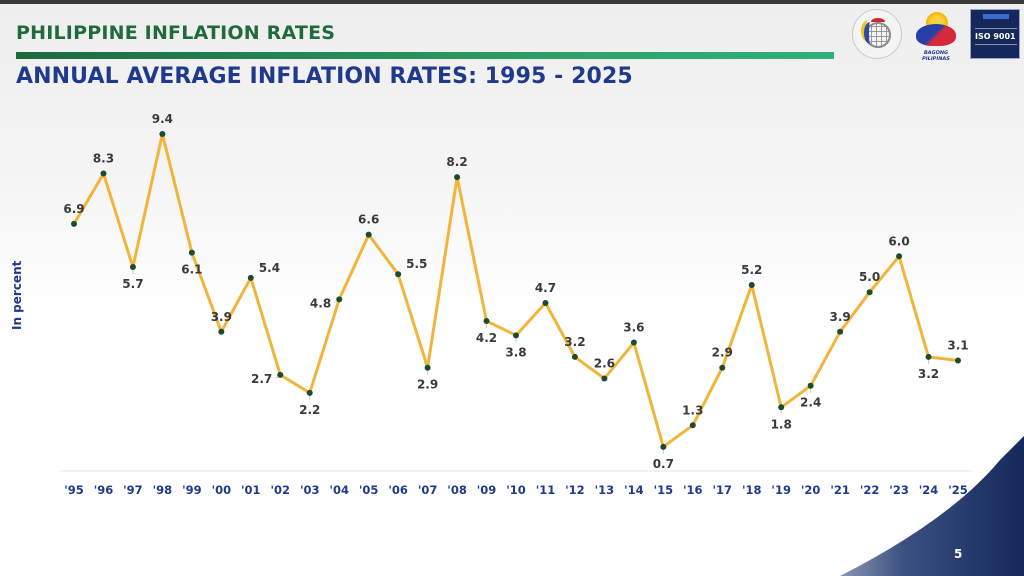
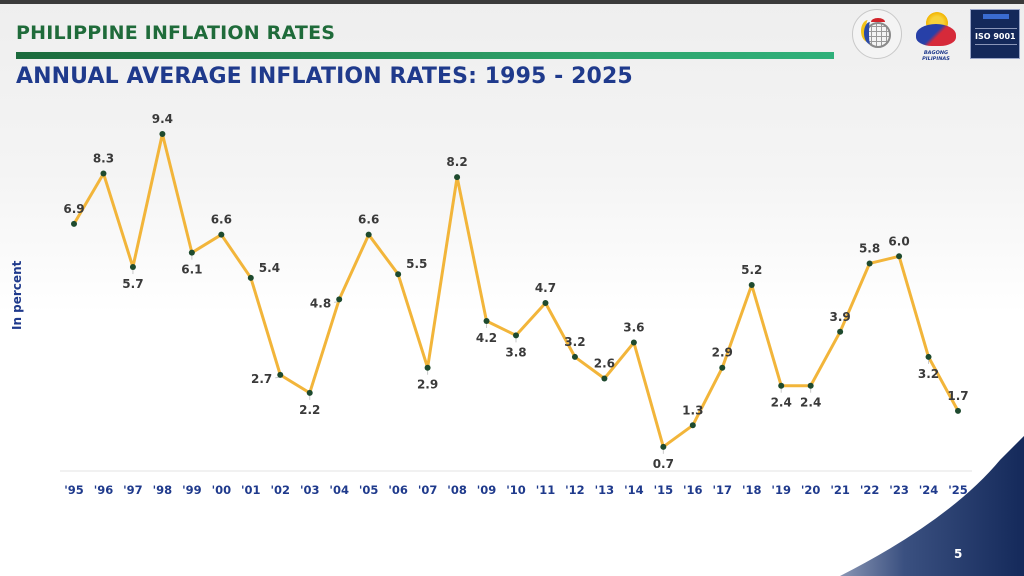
'00: 3.9 -> 6.6
'19: 1.8 -> 2.4
'22: 5.0 -> 5.8
'25: 3.1 -> 1.7
